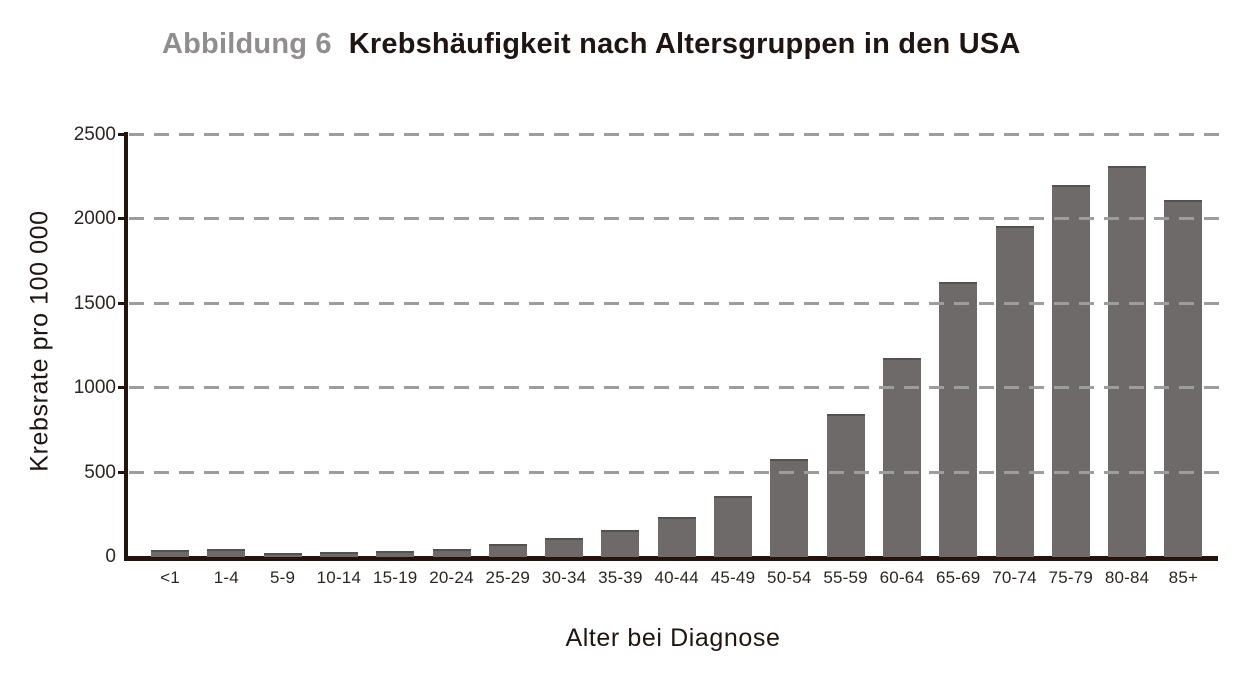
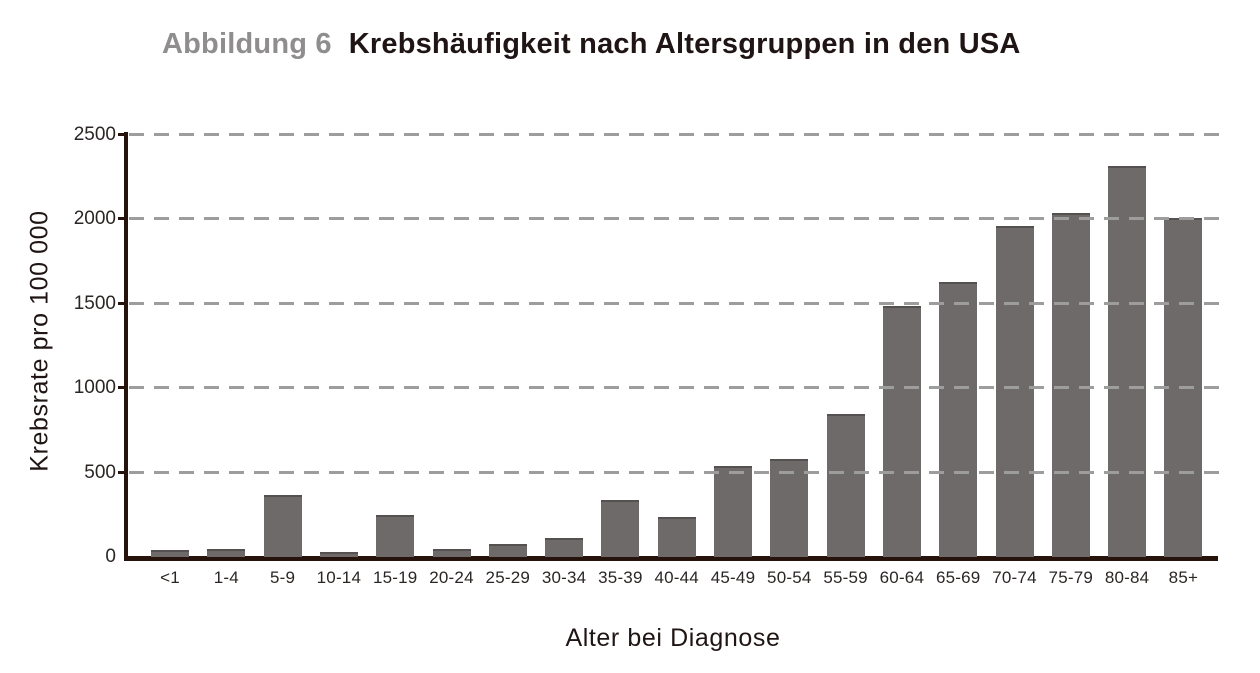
5-9: 20 -> 370
15-19: 40 -> 250
35-39: 160 -> 340
45-49: 360 -> 540
60-64: 1180 -> 1490
75-79: 2200 -> 2040
85+: 2120 -> 2010
